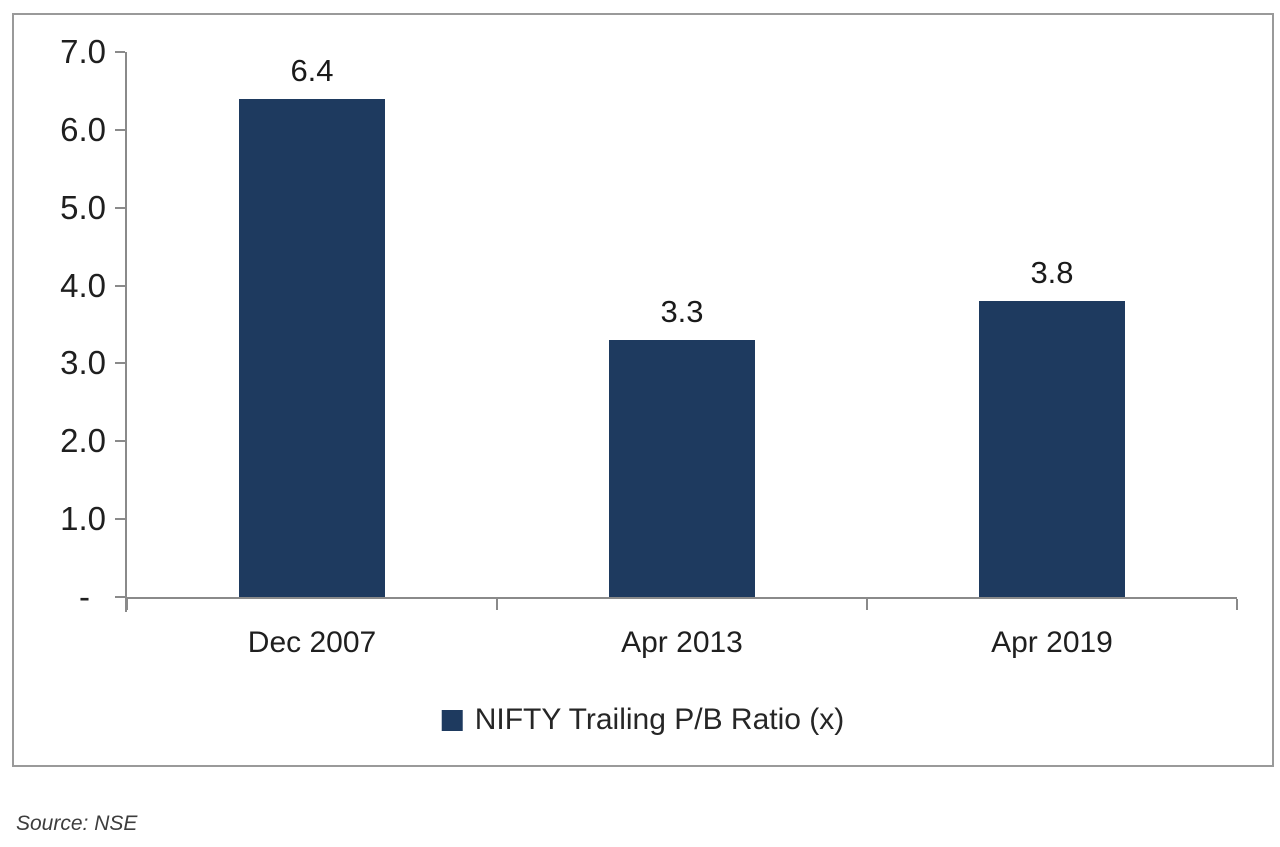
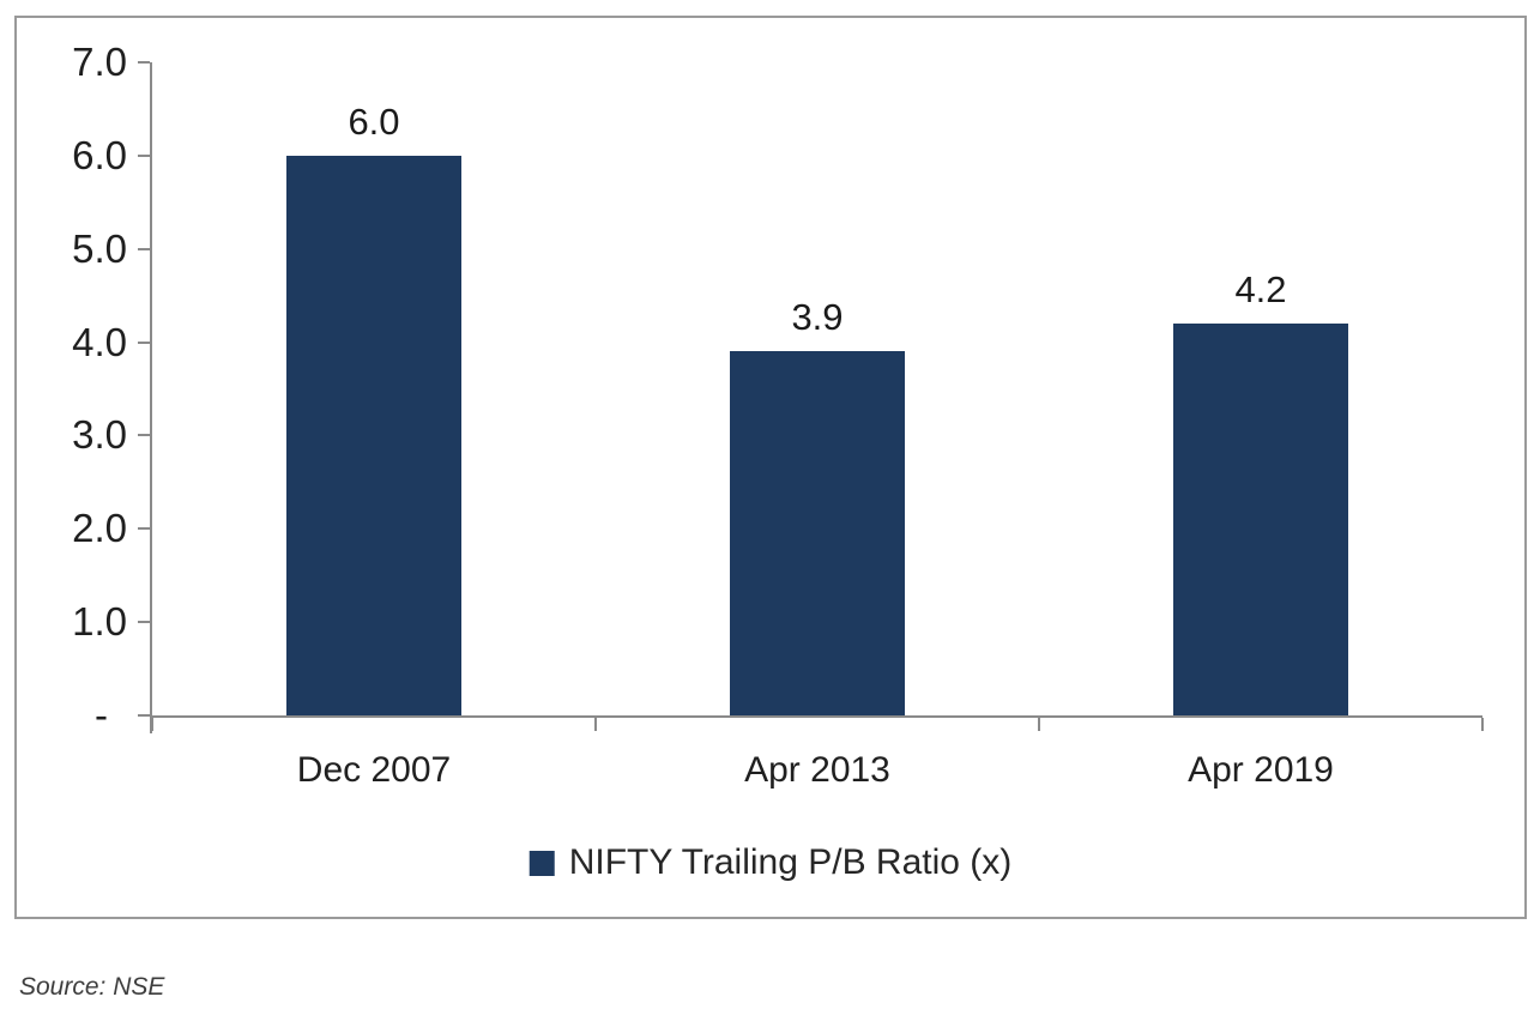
Dec 2007: 6.4 -> 6.0
Apr 2013: 3.3 -> 3.9
Apr 2019: 3.8 -> 4.2
